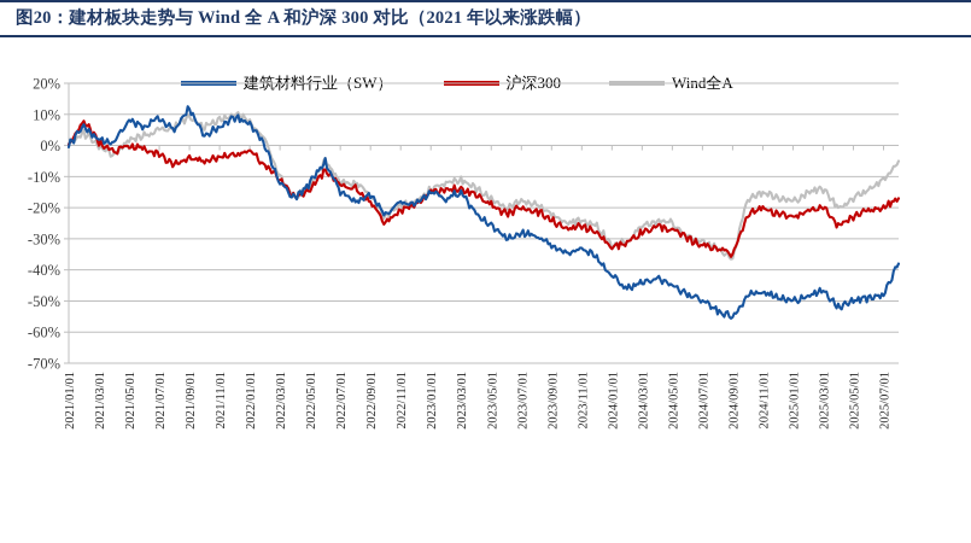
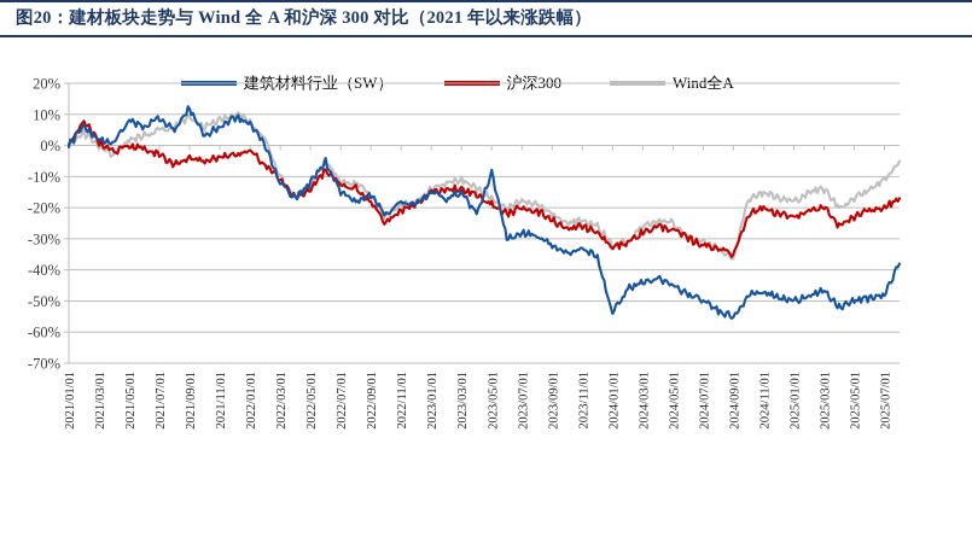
建筑材料行业（SW）/2023/05/01: -26% -> -9%
建筑材料行业（SW）/2024/01/01: -42% -> -54%
